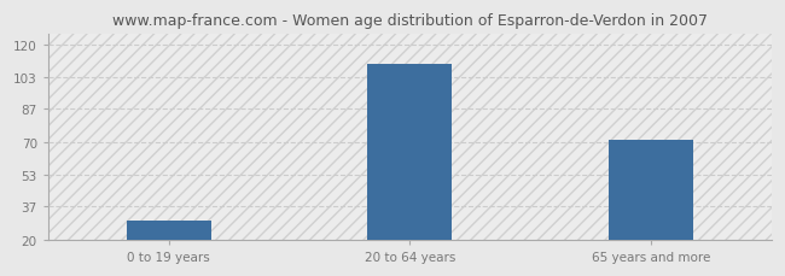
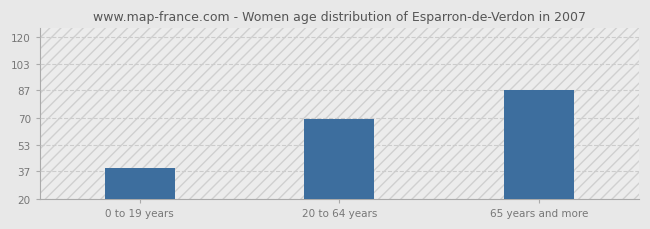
0 to 19 years: 30 -> 39
20 to 64 years: 110 -> 69
65 years and more: 71 -> 87
